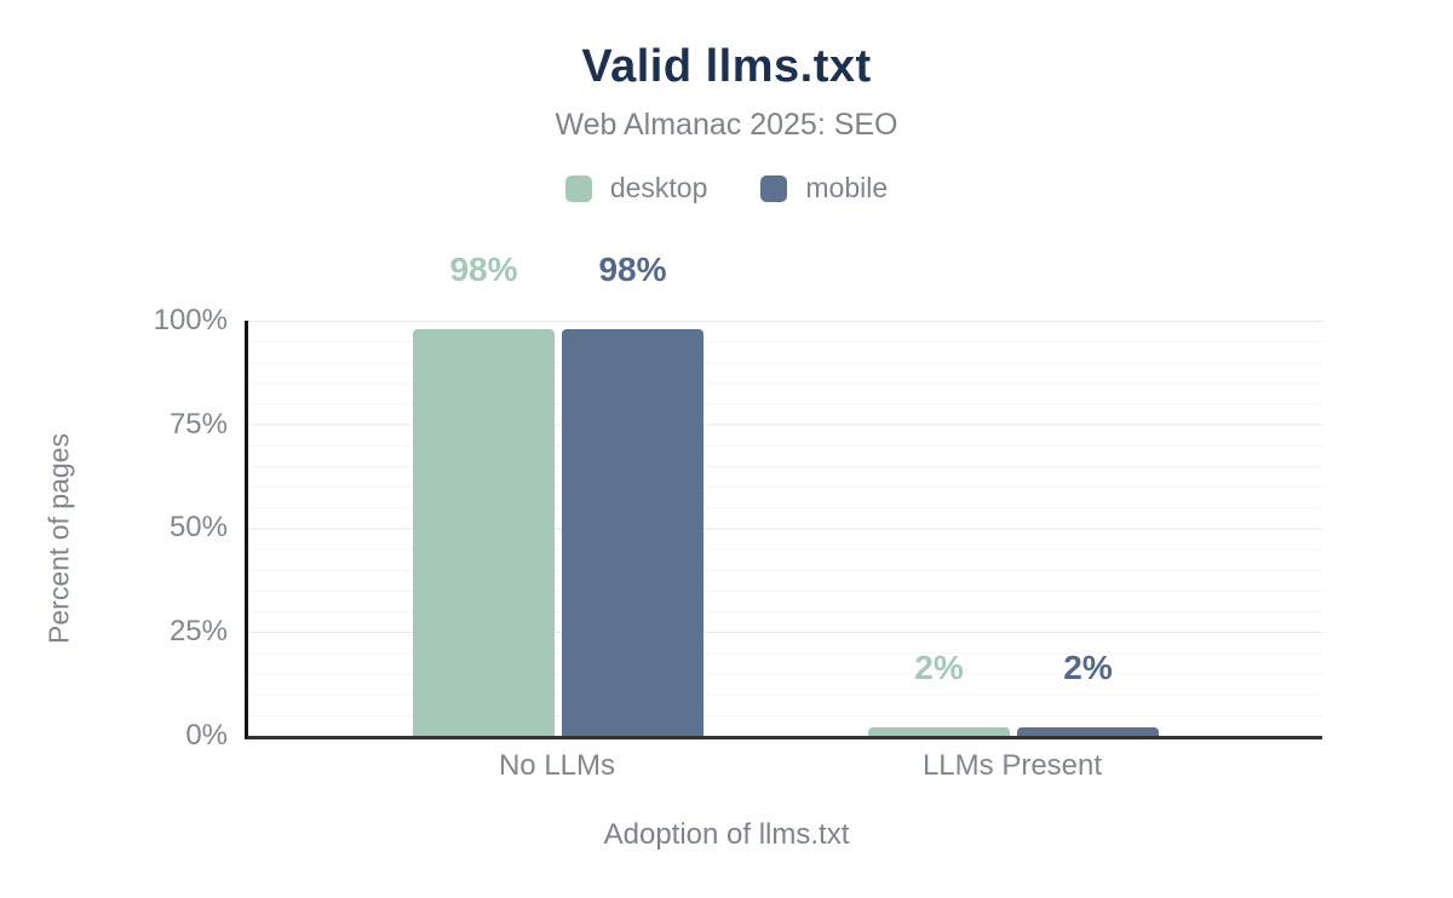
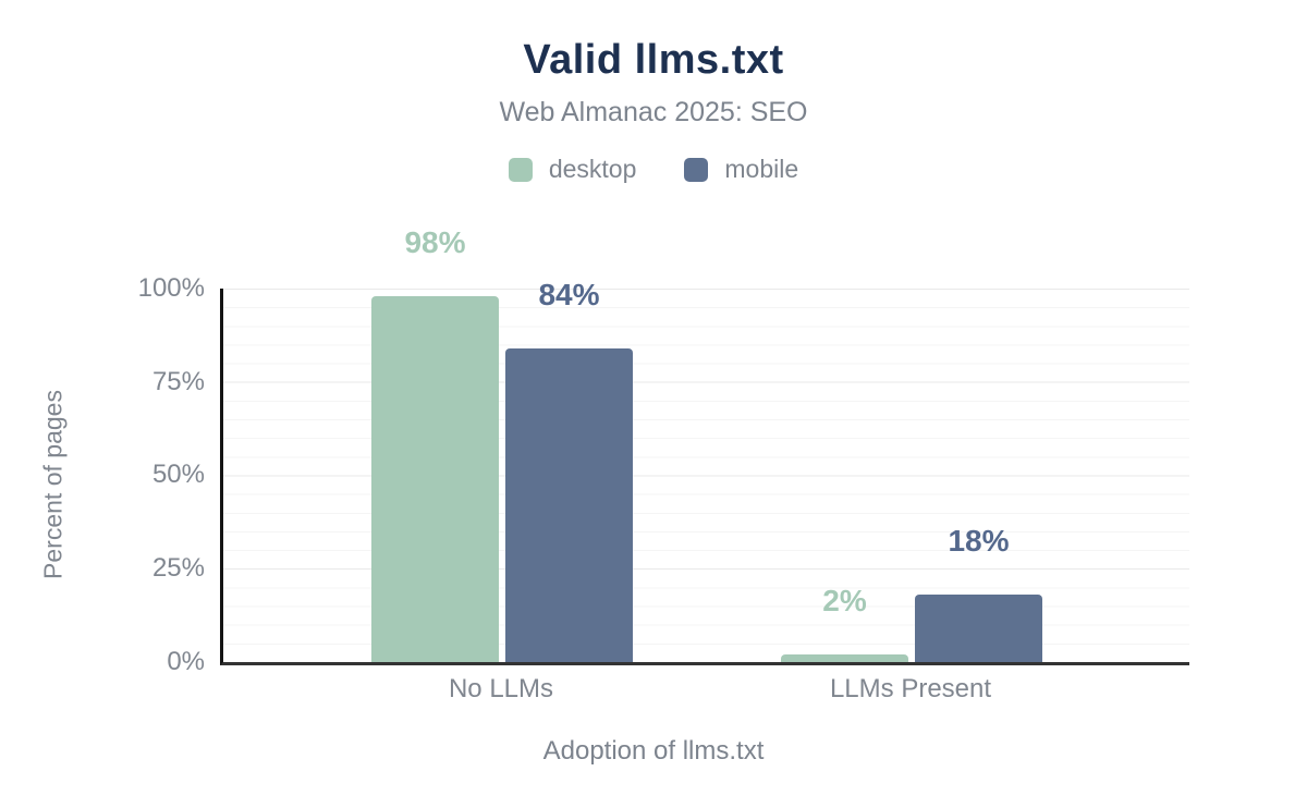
mobile/No LLMs: 98% -> 84%
mobile/LLMs Present: 2% -> 18%
